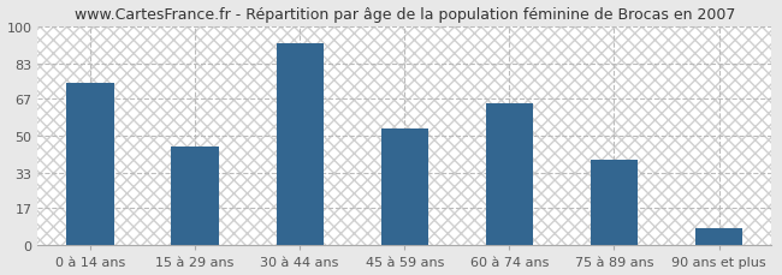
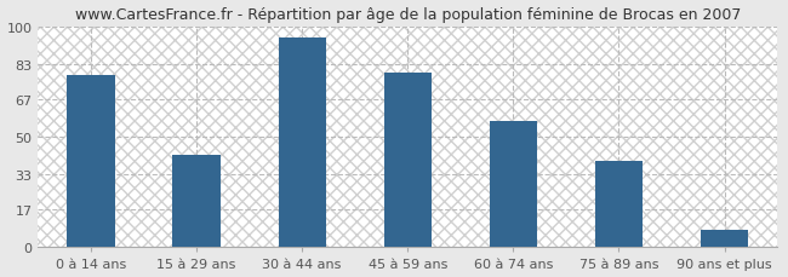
0 à 14 ans: 74 -> 78
15 à 29 ans: 45 -> 42
30 à 44 ans: 92 -> 95
45 à 59 ans: 53 -> 79
60 à 74 ans: 65 -> 57
